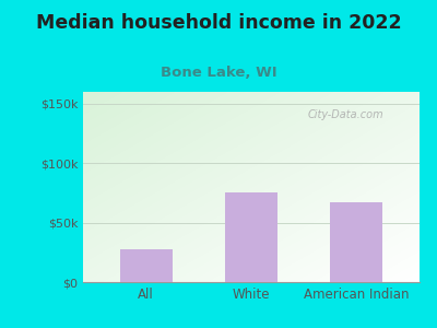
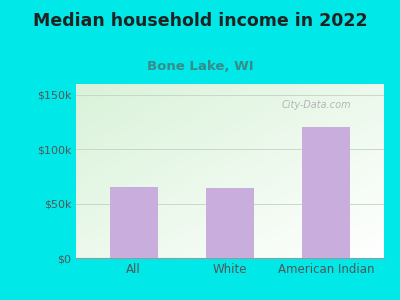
All: $28k -> $65k
White: $75k -> $64k
American Indian: $67k -> $120k
